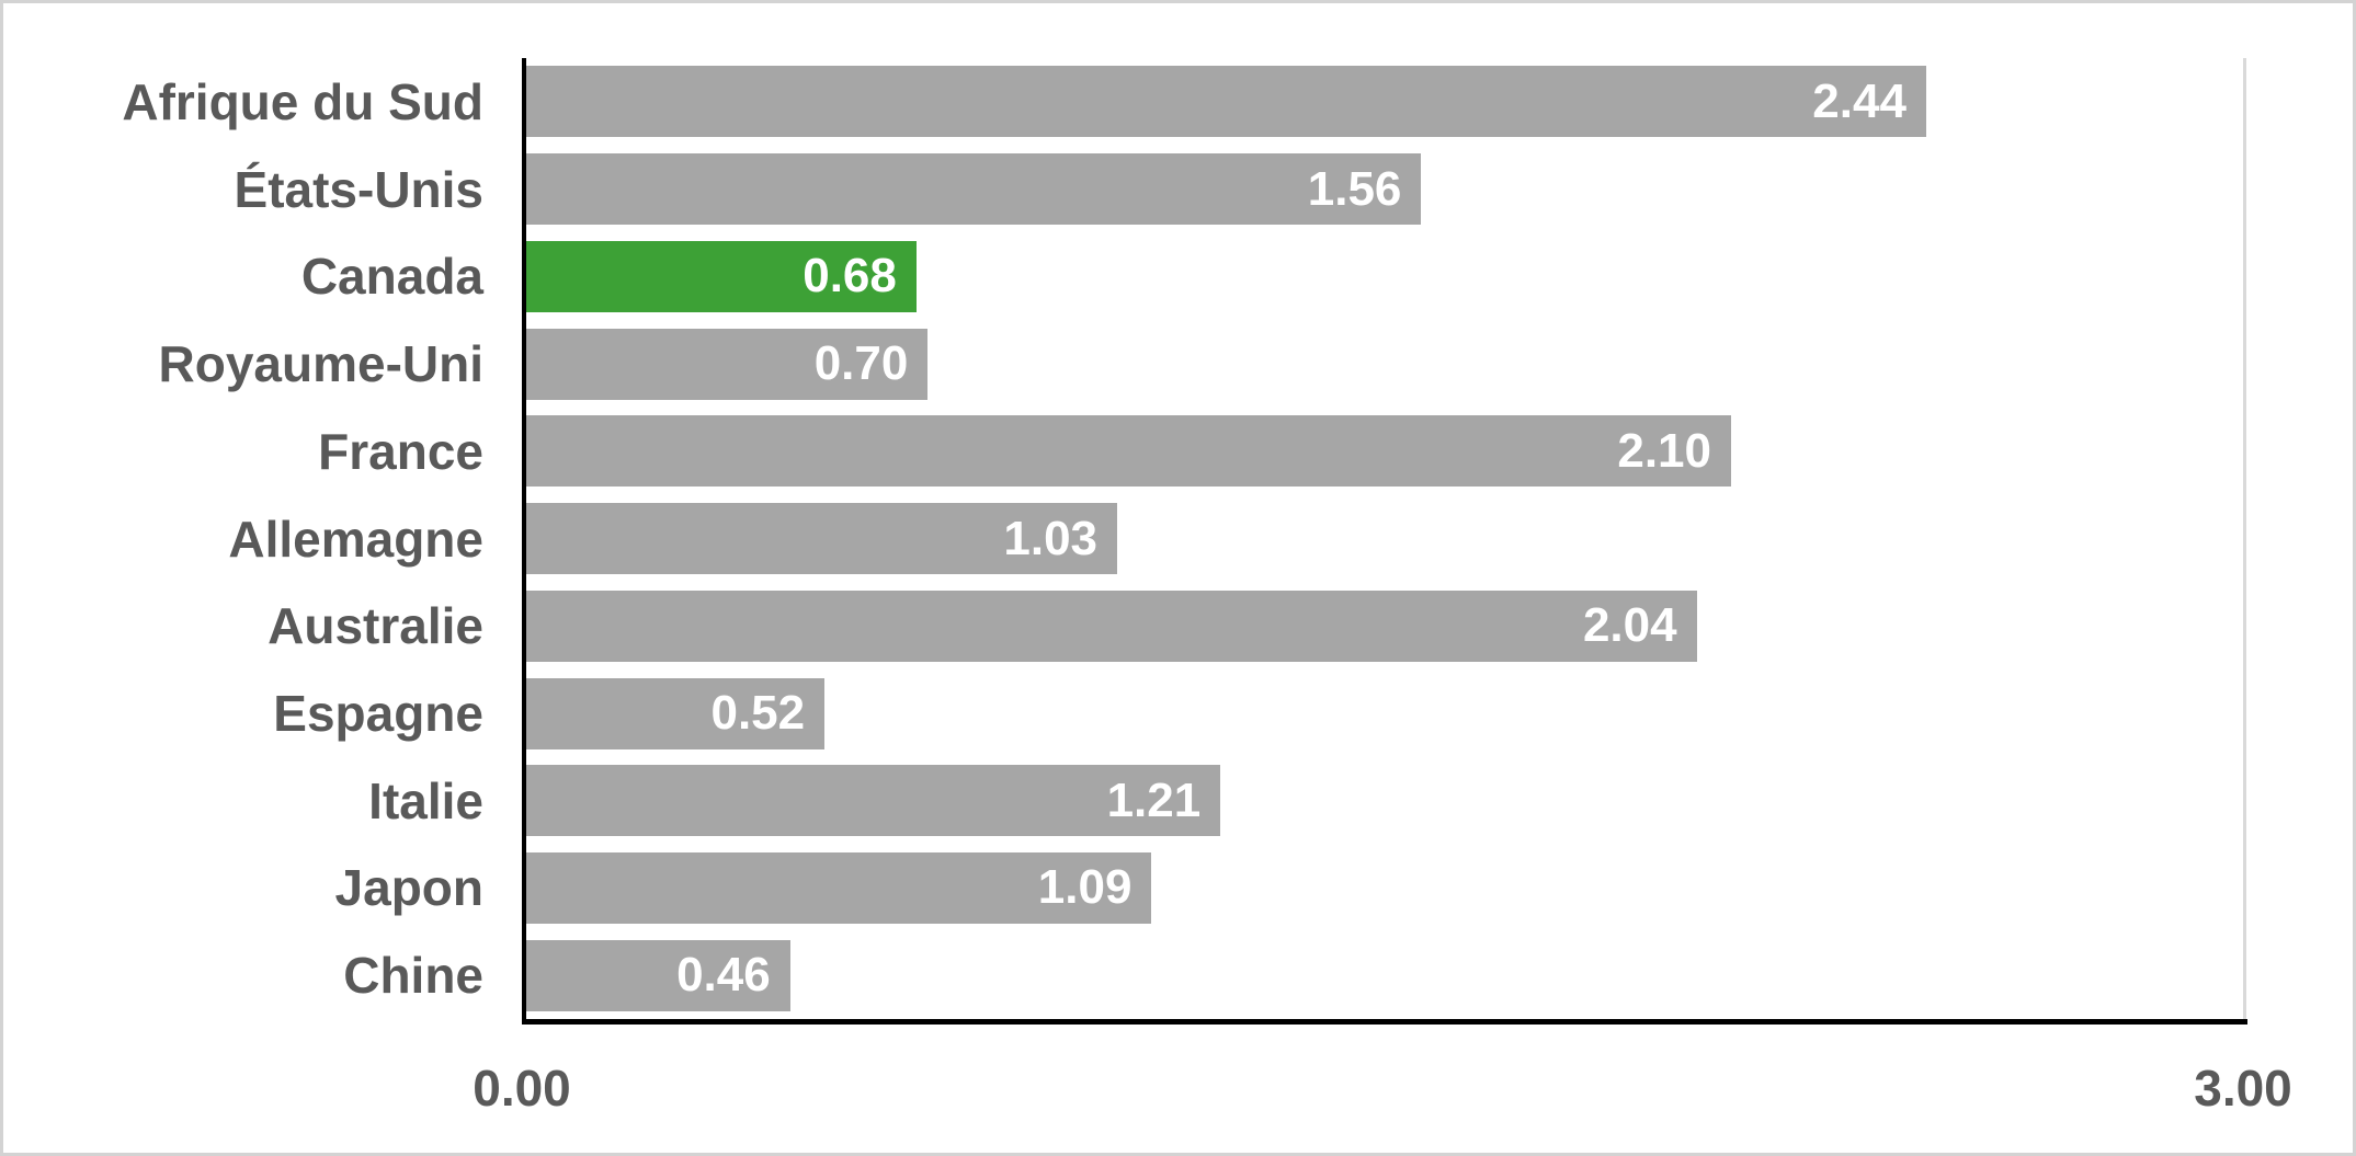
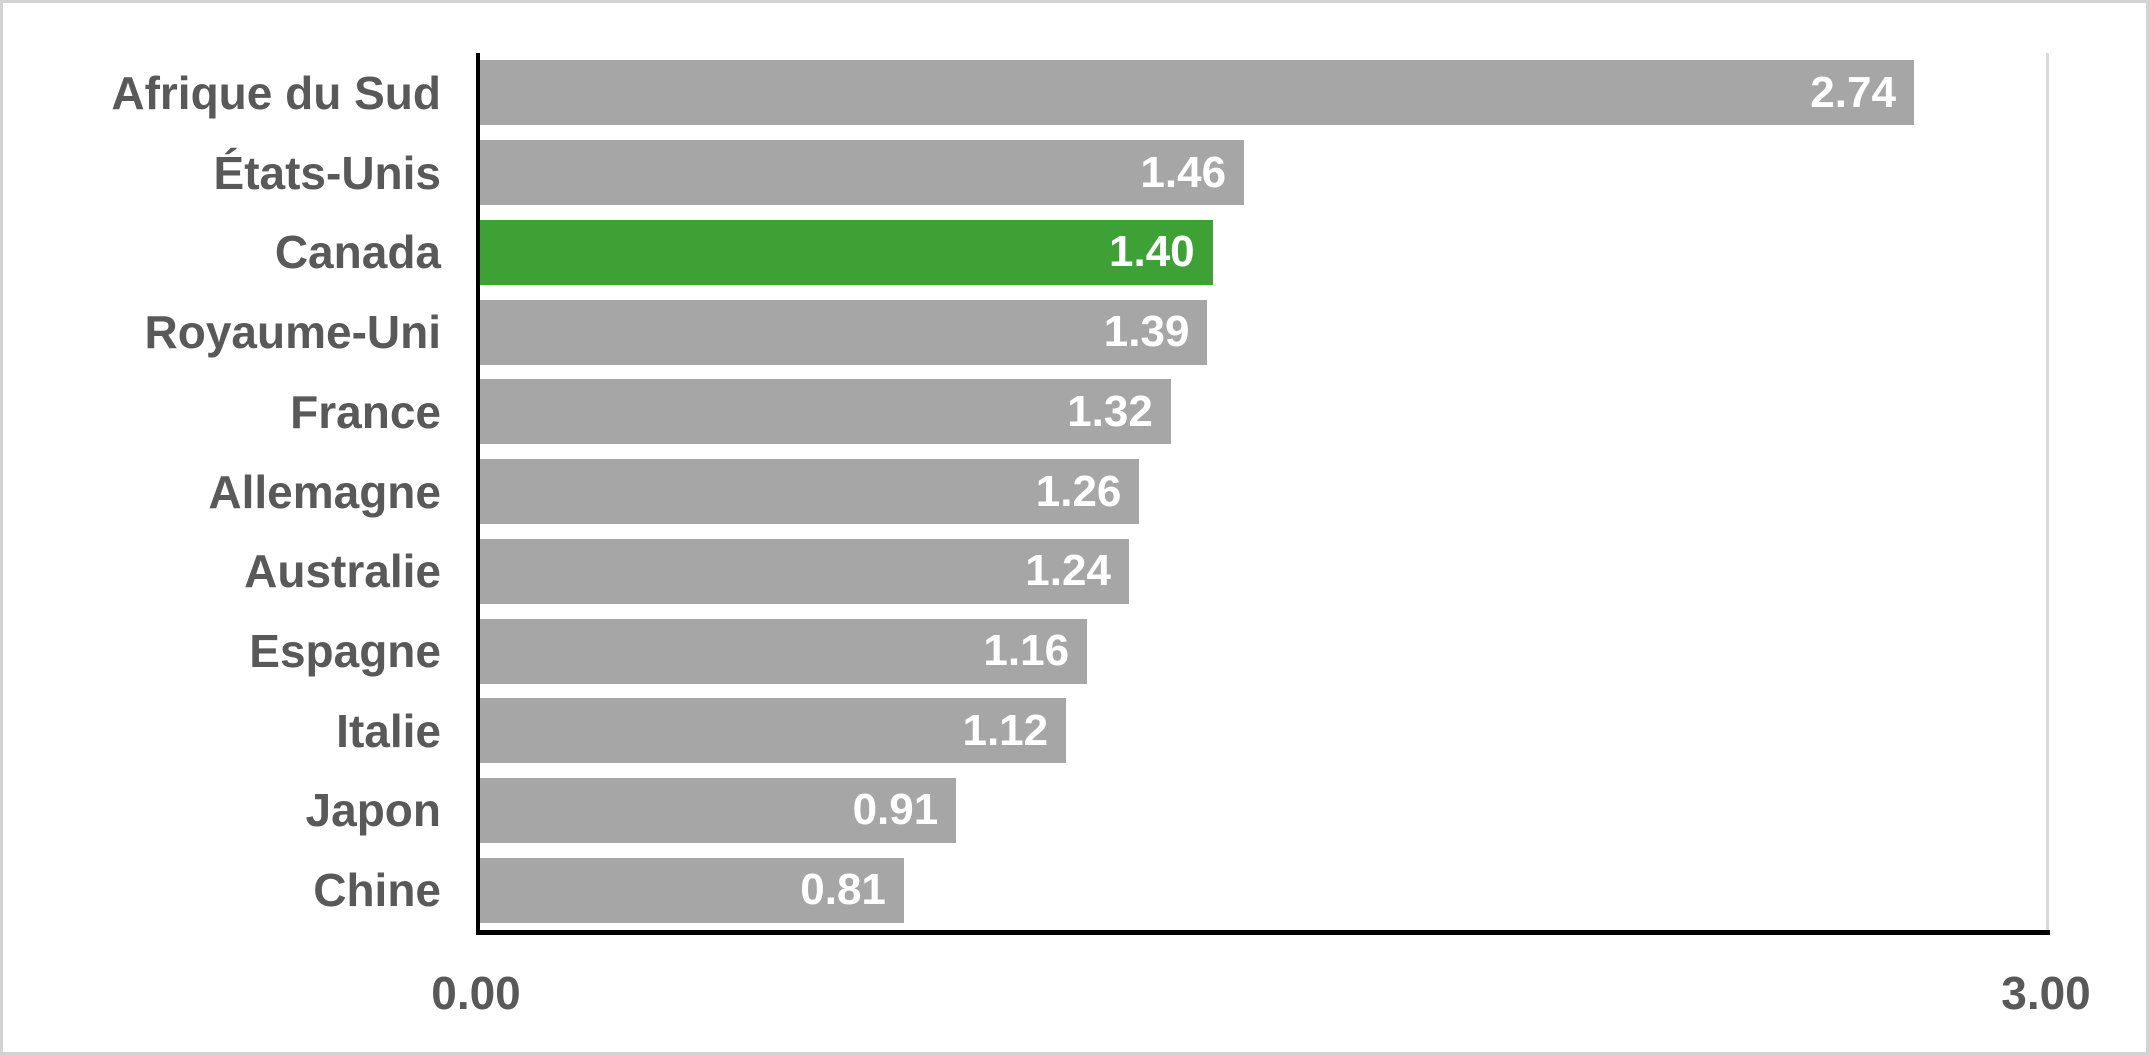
Afrique du Sud: 2.44 -> 2.74
États-Unis: 1.56 -> 1.46
Canada: 0.68 -> 1.40
Royaume-Uni: 0.70 -> 1.39
France: 2.10 -> 1.32
Allemagne: 1.03 -> 1.26
Australie: 2.04 -> 1.24
Espagne: 0.52 -> 1.16
Italie: 1.21 -> 1.12
Japon: 1.09 -> 0.91
Chine: 0.46 -> 0.81
